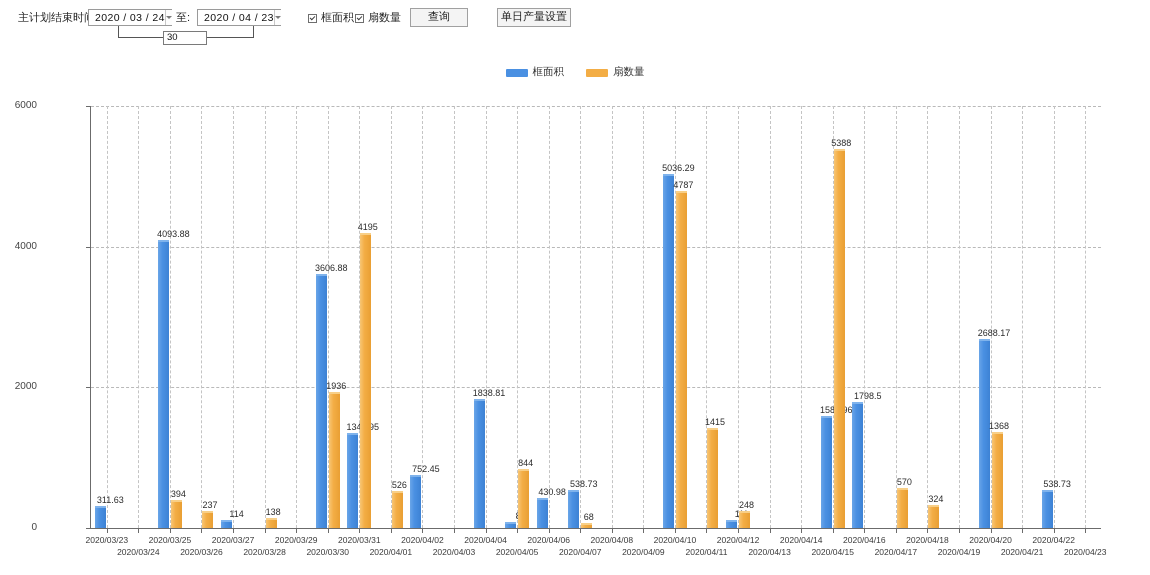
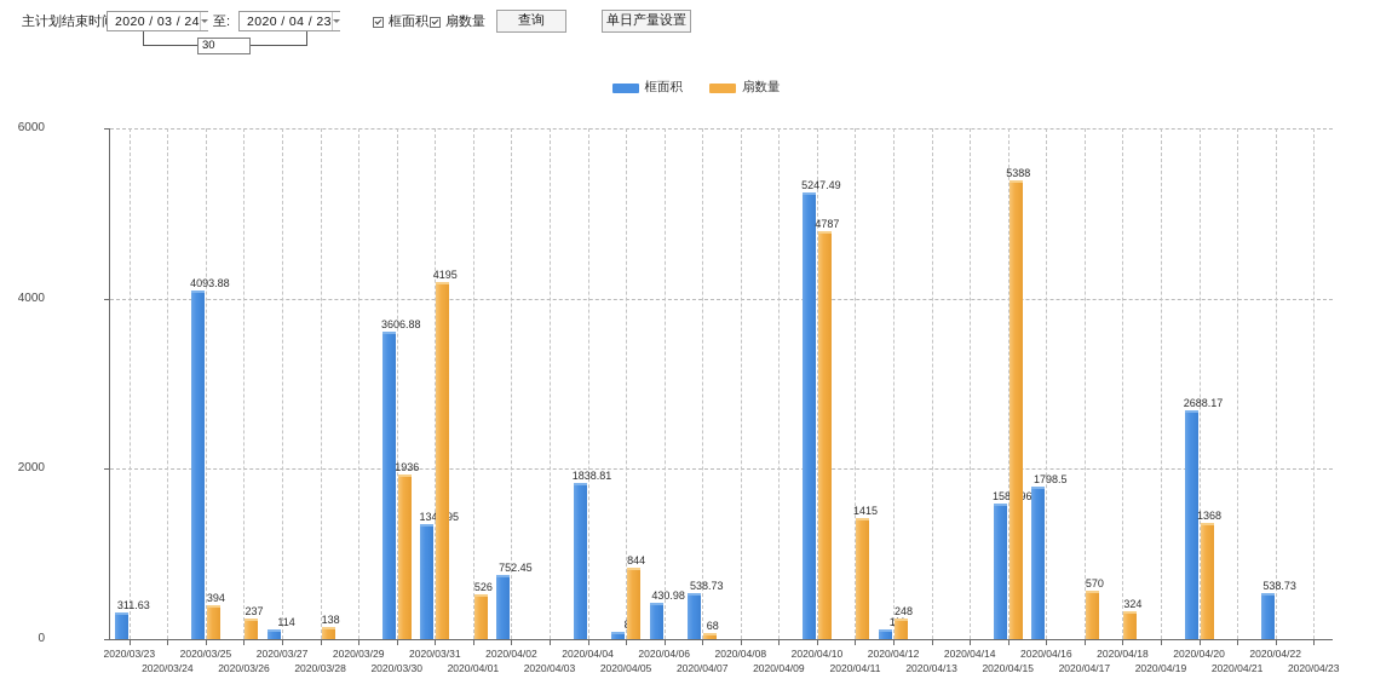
框面积/2020/04/10: 5036.29 -> 5247.49
